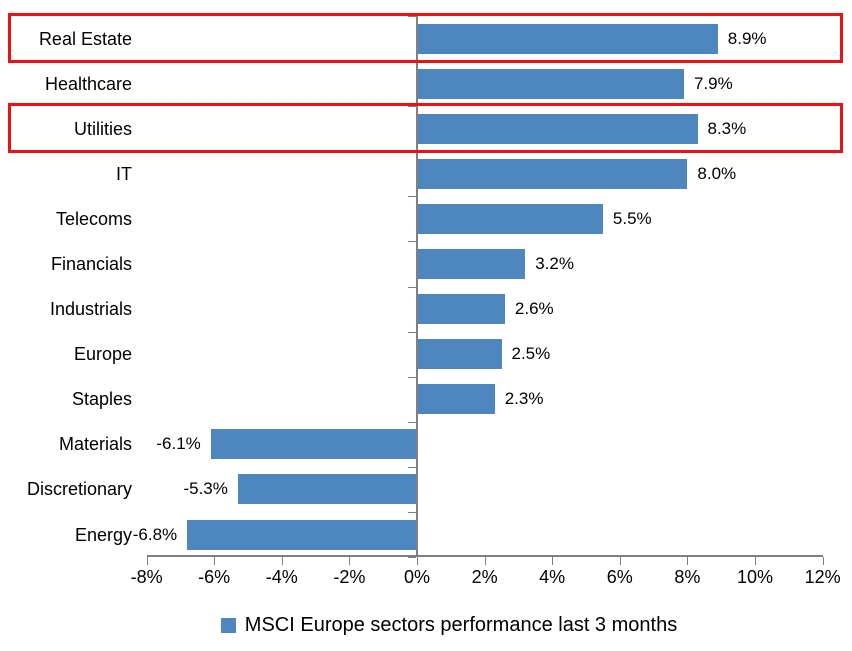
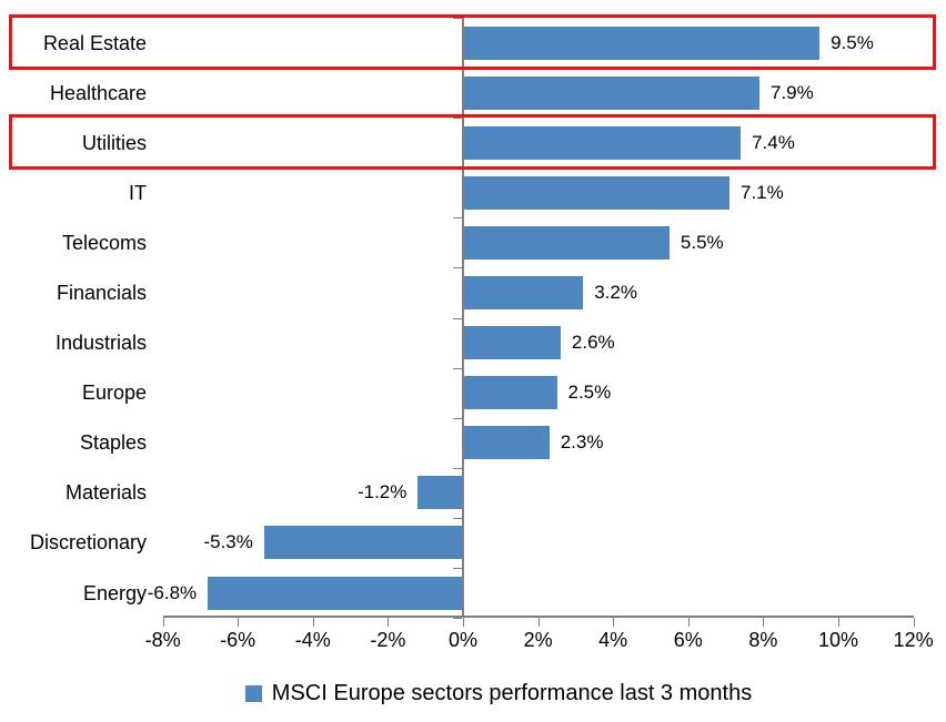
Real Estate: 8.9% -> 9.5%
Utilities: 8.3% -> 7.4%
IT: 8.0% -> 7.1%
Materials: -6.1% -> -1.2%
